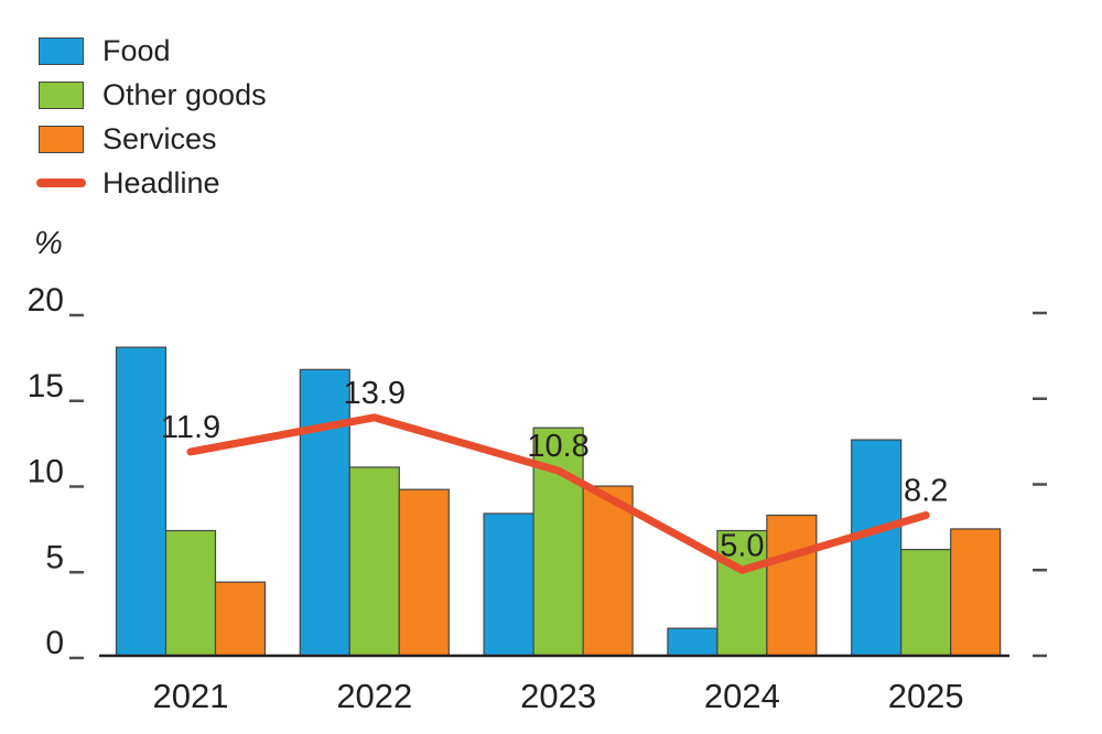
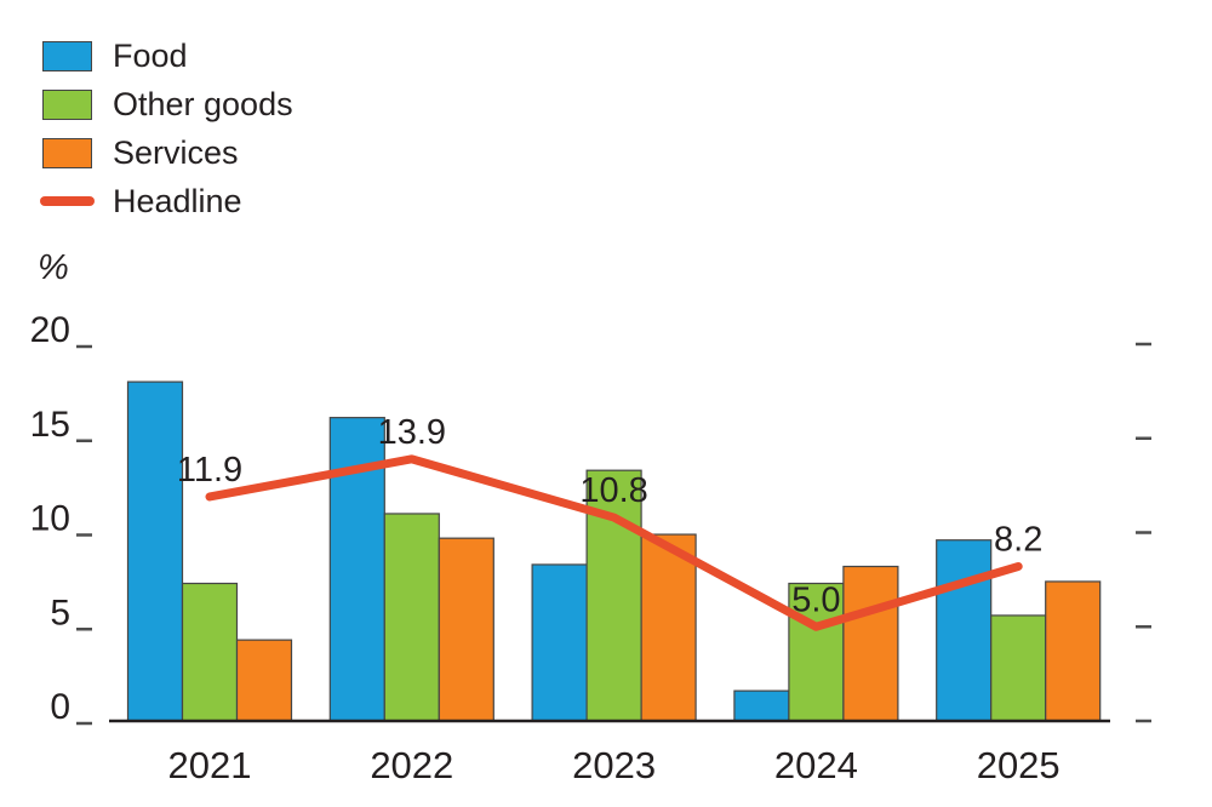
Food/2022: 16.7 -> 16.1
Food/2025: 12.6 -> 9.6
Other goods/2025: 6.2 -> 5.6
